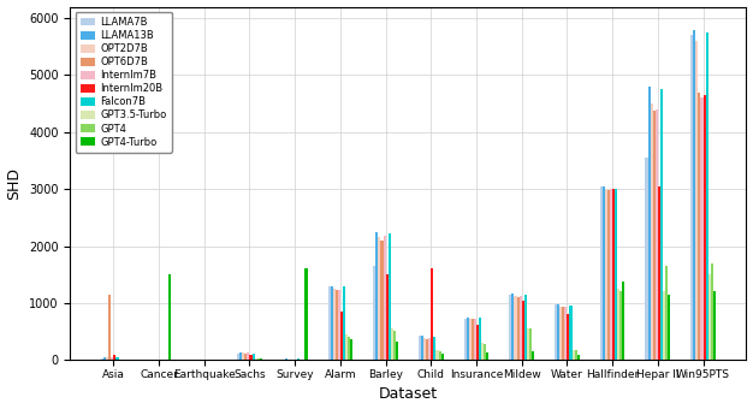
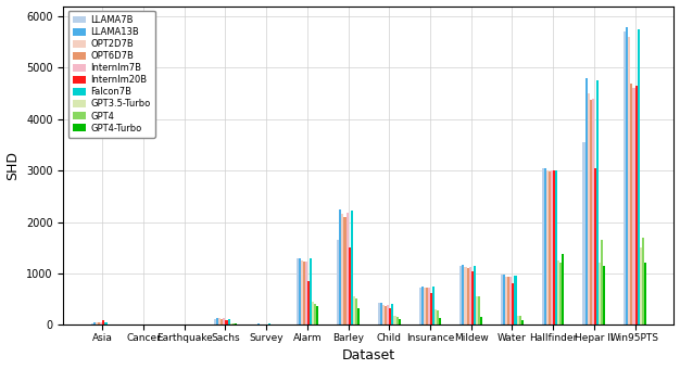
OPT6D7B/Asia: 1150 -> 50
GPT4-Turbo/Cancer: 1500 -> 0
GPT4-Turbo/Survey: 1600 -> 0
InternIm20B/Child: 1600 -> 330
